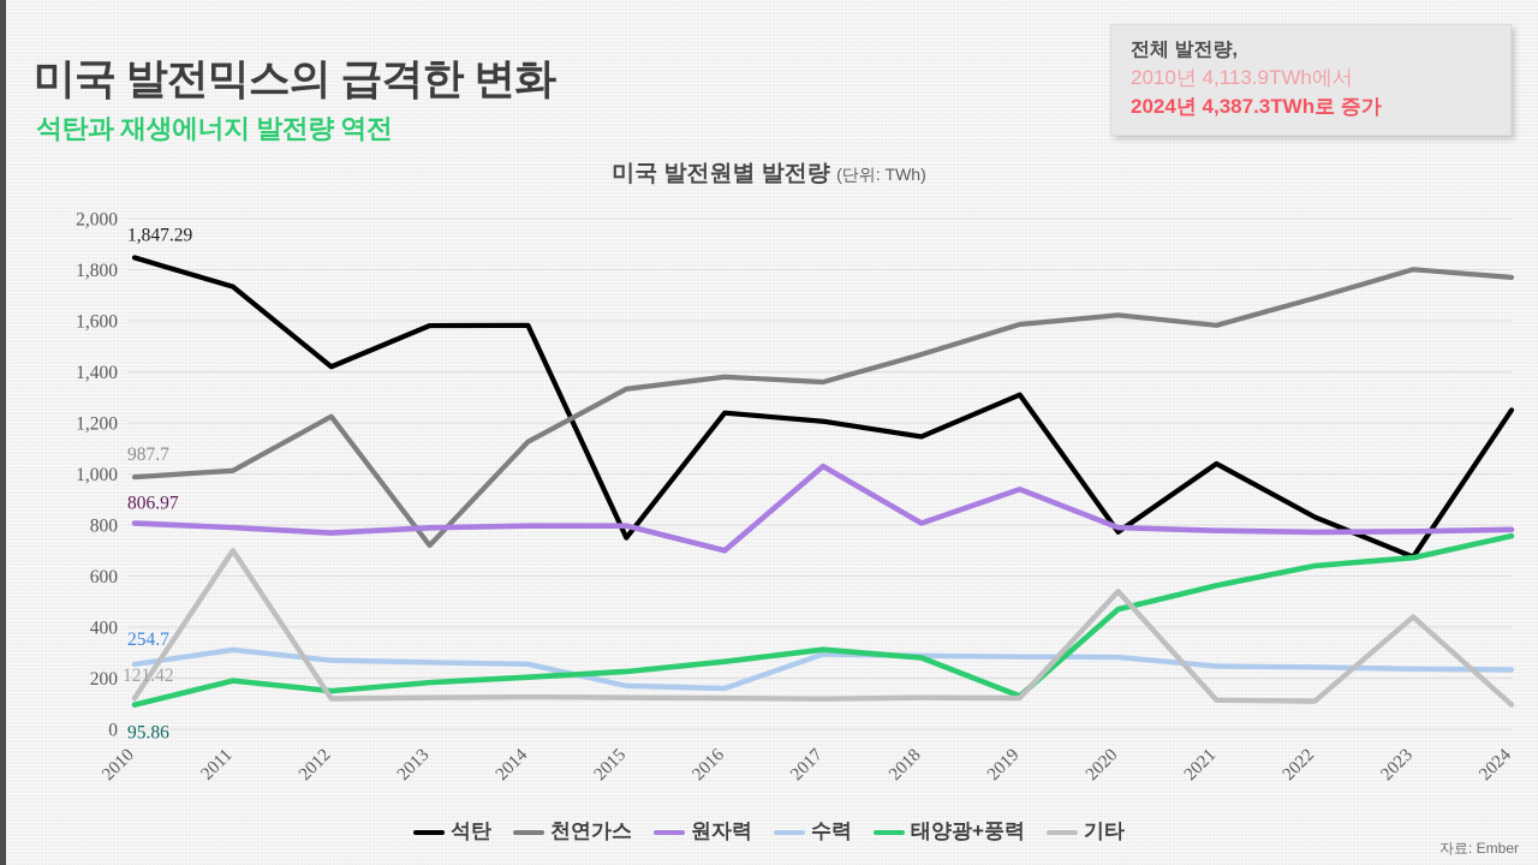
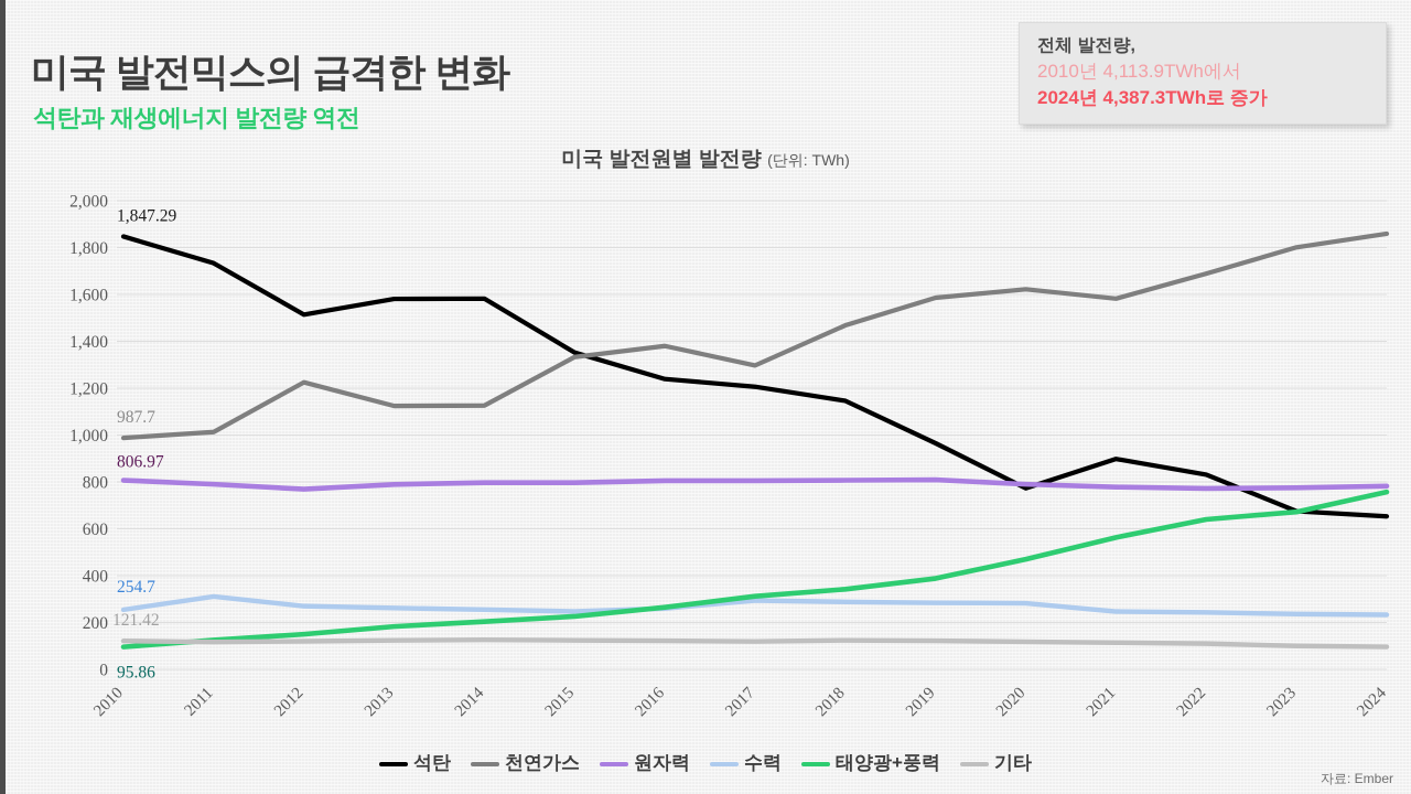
태양광+풍력/2011: 190 -> 120
기타/2011: 700 -> 120
석탄/2012: 1420 -> 1510
천연가스/2013: 720 -> 1120
석탄/2015: 750 -> 1350
수력/2015: 170 -> 250
원자력/2016: 700 -> 800
수력/2016: 160 -> 260
천연가스/2017: 1360 -> 1300
원자력/2017: 1030 -> 800
태양광+풍력/2018: 280 -> 340
석탄/2019: 1310 -> 960
원자력/2019: 940 -> 810
태양광+풍력/2019: 130 -> 390
기타/2020: 540 -> 120
석탄/2021: 1040 -> 900
기타/2023: 440 -> 100
석탄/2024: 1250 -> 650
천연가스/2024: 1770 -> 1860
